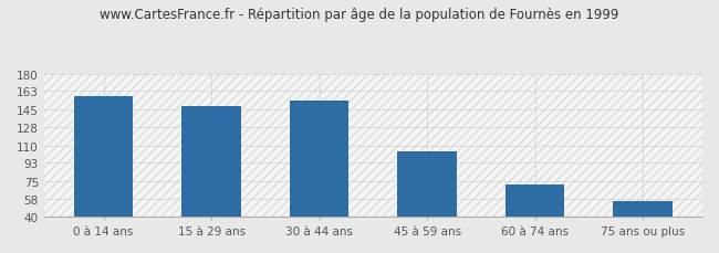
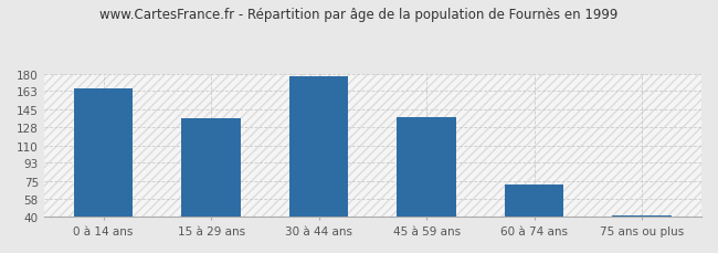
0 à 14 ans: 158 -> 166
15 à 29 ans: 148 -> 136
30 à 44 ans: 154 -> 178
45 à 59 ans: 104 -> 138
75 ans ou plus: 56 -> 42
